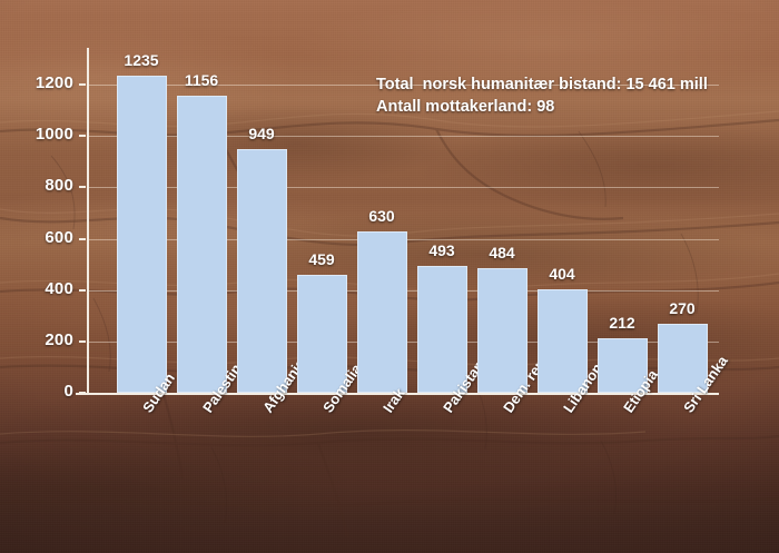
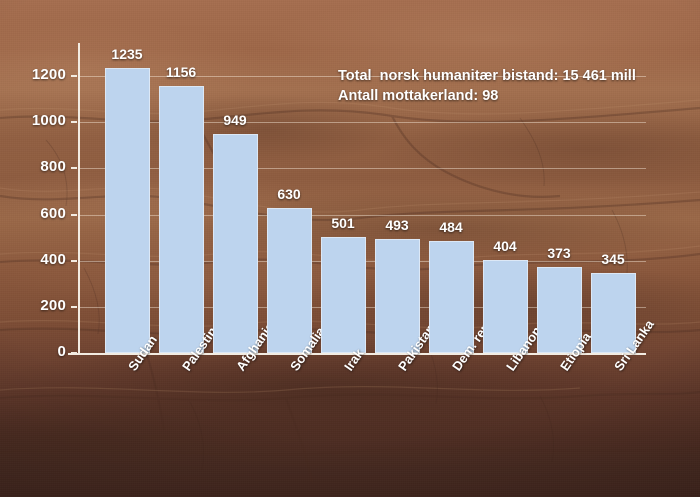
Somalia: 459 -> 630
Irak: 630 -> 501
Etiopia: 212 -> 373
Sri Lanka: 270 -> 345
